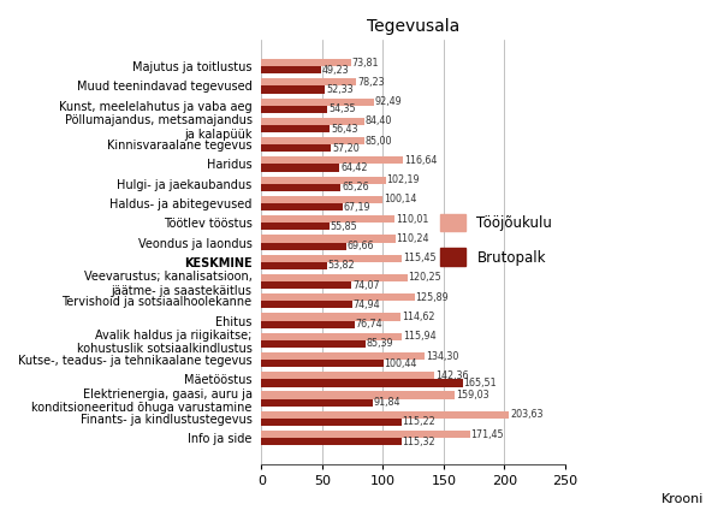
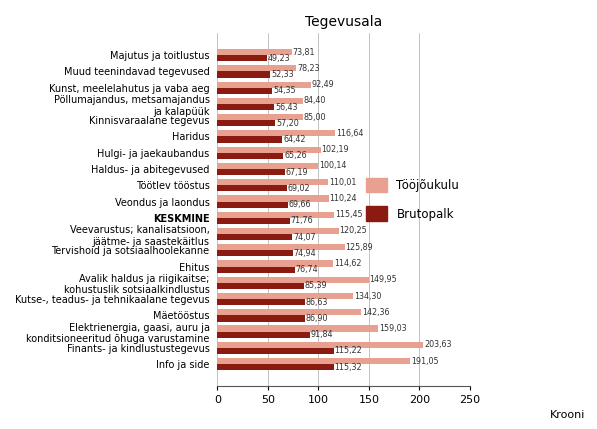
Brutopalk/Töötlev tööstus: 55,85 -> 69,02
Brutopalk/KESKMINE: 53,82 -> 71,76
Tööjõukulu/Avalik haldus ja riigikaitse; kohustuslik sotsiaalkindlustus: 115,94 -> 149,95
Brutopalk/Kutse-, teadus- ja tehnikaalane tegevus: 100,44 -> 86,63
Brutopalk/Mäetööstus: 165,51 -> 86,90
Tööjõukulu/Info ja side: 171,45 -> 191,05
